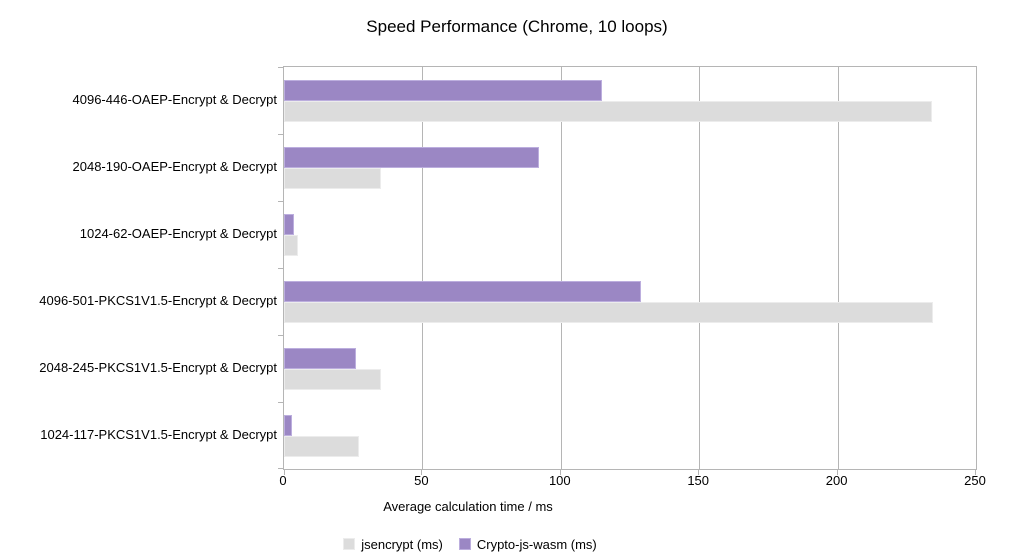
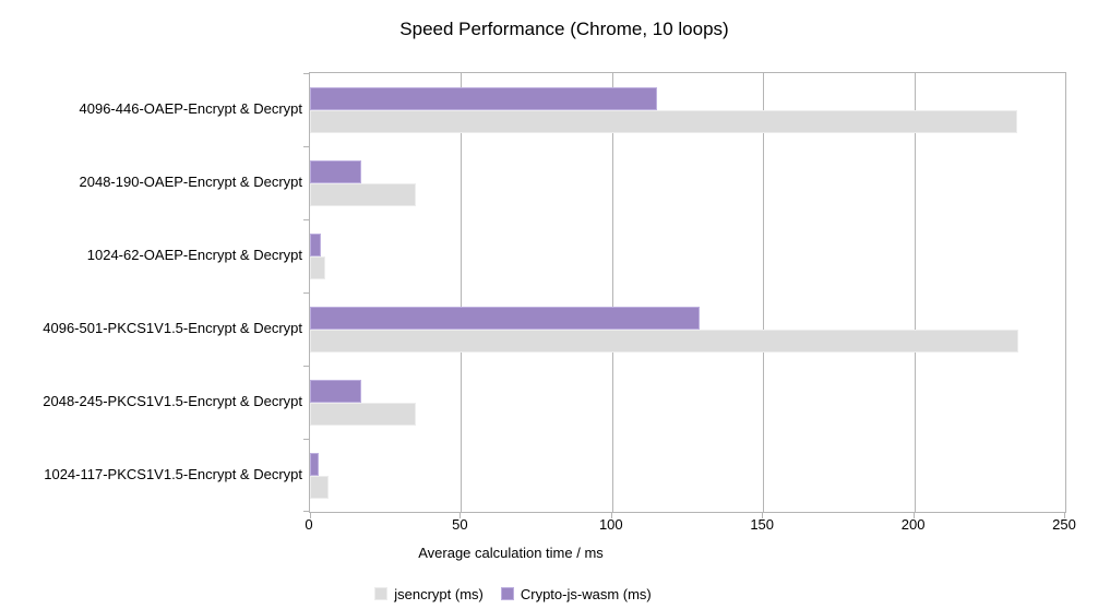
Crypto-js-wasm (ms)/2048-190-OAEP-Encrypt & Decrypt: 92 -> 17
Crypto-js-wasm (ms)/2048-245-PKCS1V1.5-Encrypt & Decrypt: 26 -> 17
jsencrypt (ms)/1024-117-PKCS1V1.5-Encrypt & Decrypt: 27 -> 6
